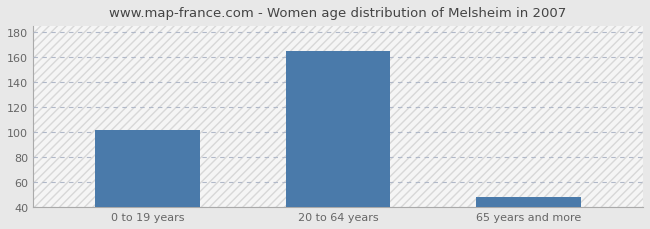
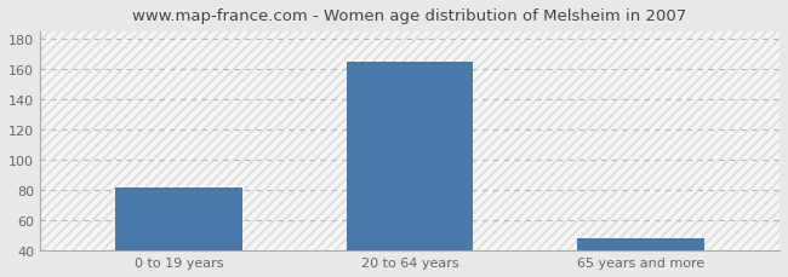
0 to 19 years: 102 -> 82
